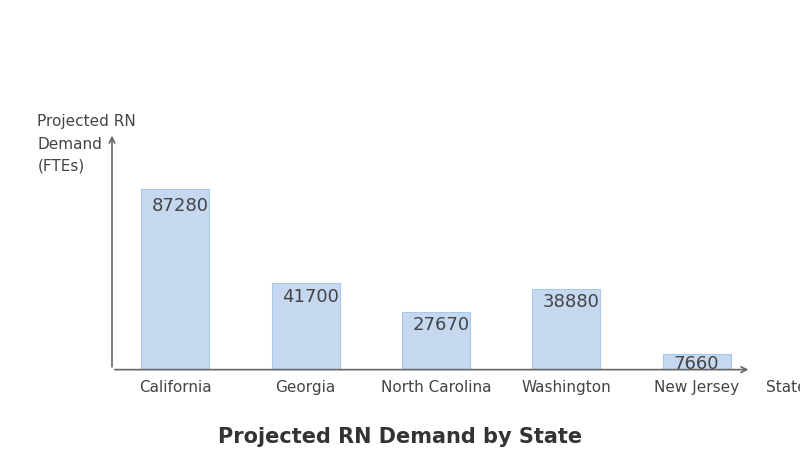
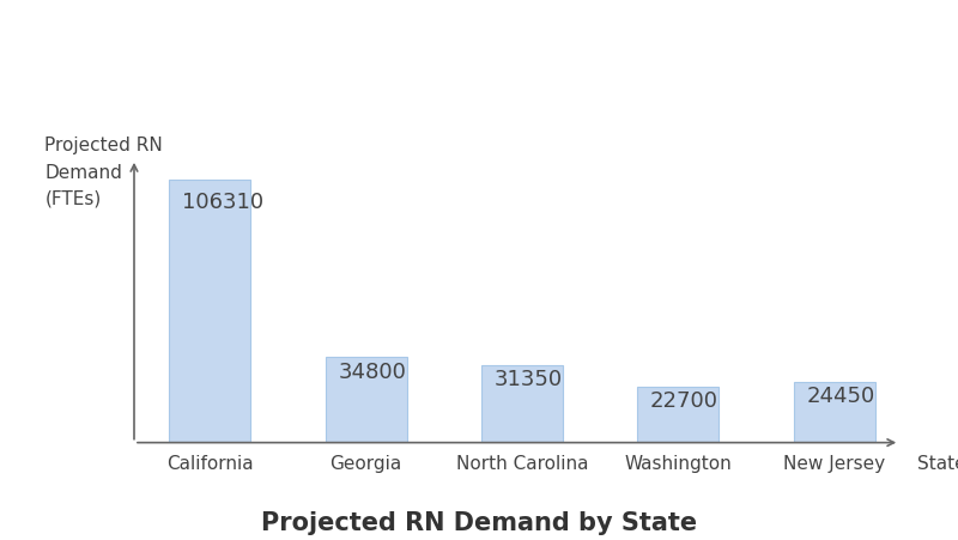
California: 87280 -> 106310
Georgia: 41700 -> 34800
North Carolina: 27670 -> 31350
Washington: 38880 -> 22700
New Jersey: 7660 -> 24450
